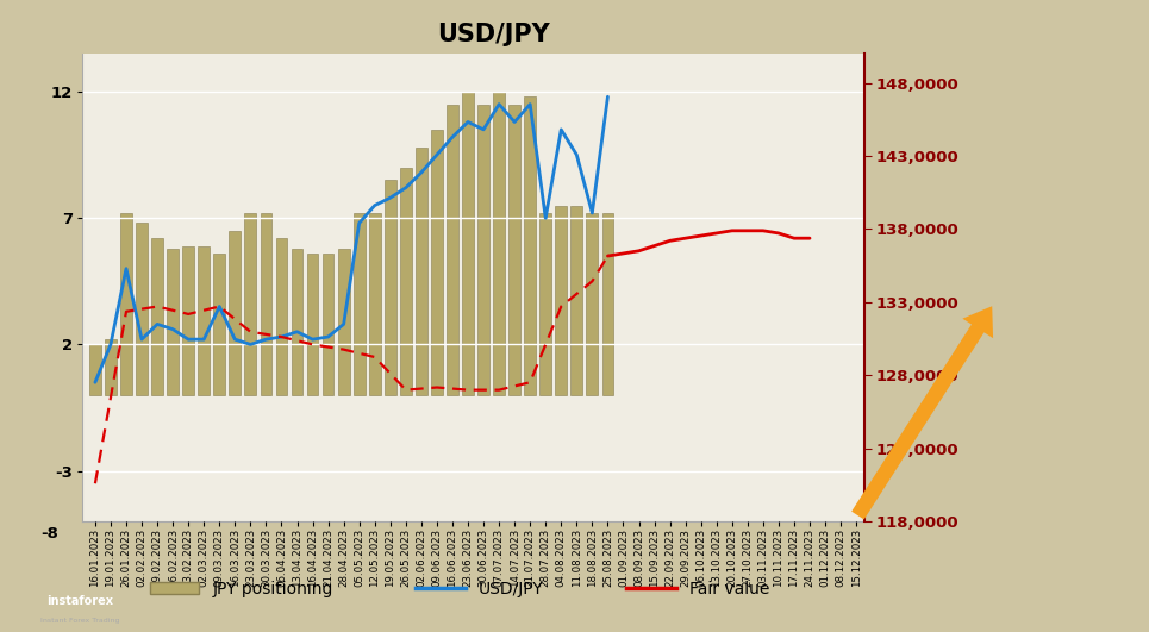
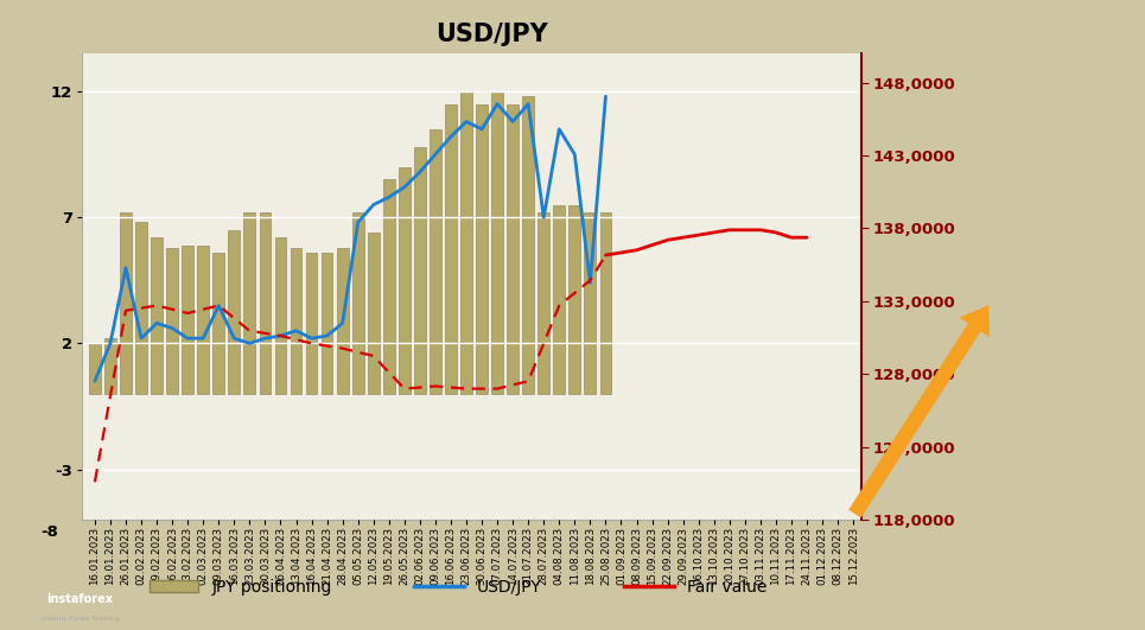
JPY positioning/12.05.2023: 7.2 -> 6.4
USD/JPY/18.08.2023: 7.2 -> 4.4
